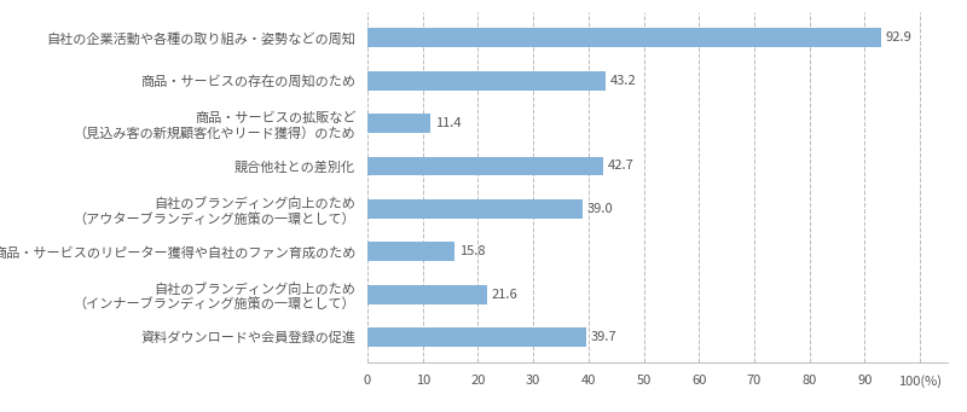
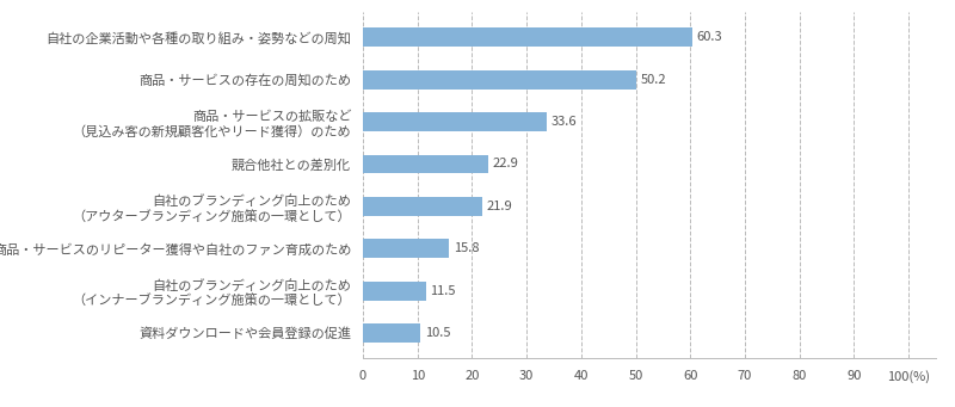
自社の企業活動や各種の取り組み・姿勢などの周知: 92.9 -> 60.3
商品・サービスの存在の周知のため: 43.2 -> 50.2
商品・サービスの拡販など （見込み客の新規顧客化やリード獲得）のため: 11.4 -> 33.6
競合他社との差別化: 42.7 -> 22.9
自社のブランディング向上のため （アウターブランディング施策の一環として）: 39.0 -> 21.9
自社のブランディング向上のため （インナーブランディング施策の一環として）: 21.6 -> 11.5
資料ダウンロードや会員登録の促進: 39.7 -> 10.5
